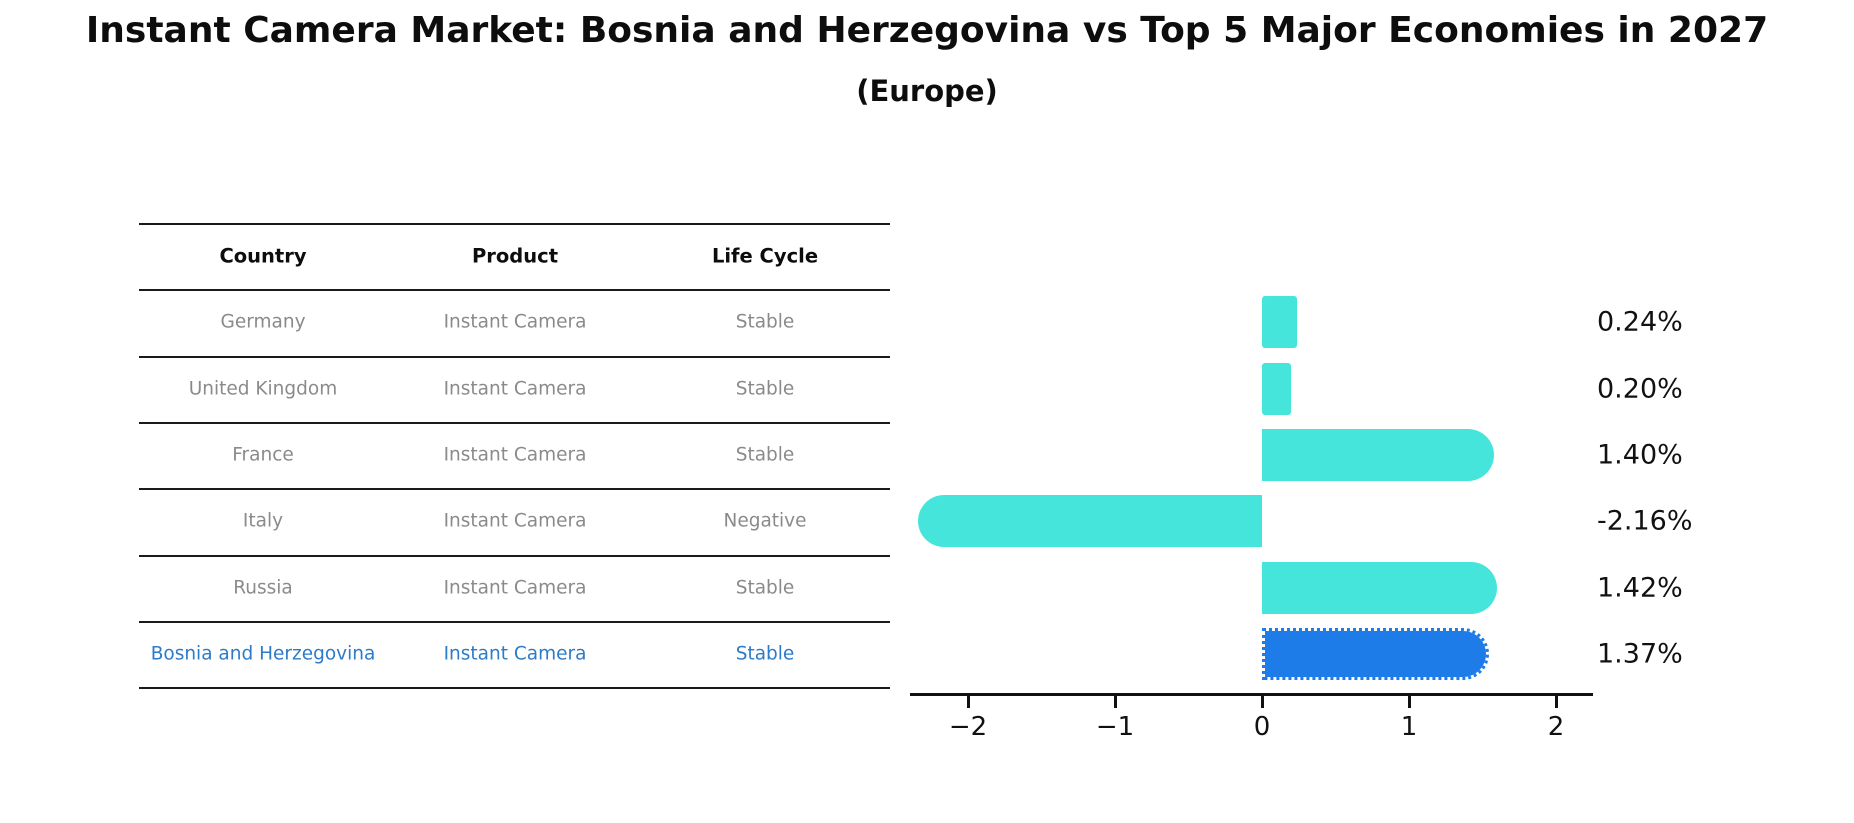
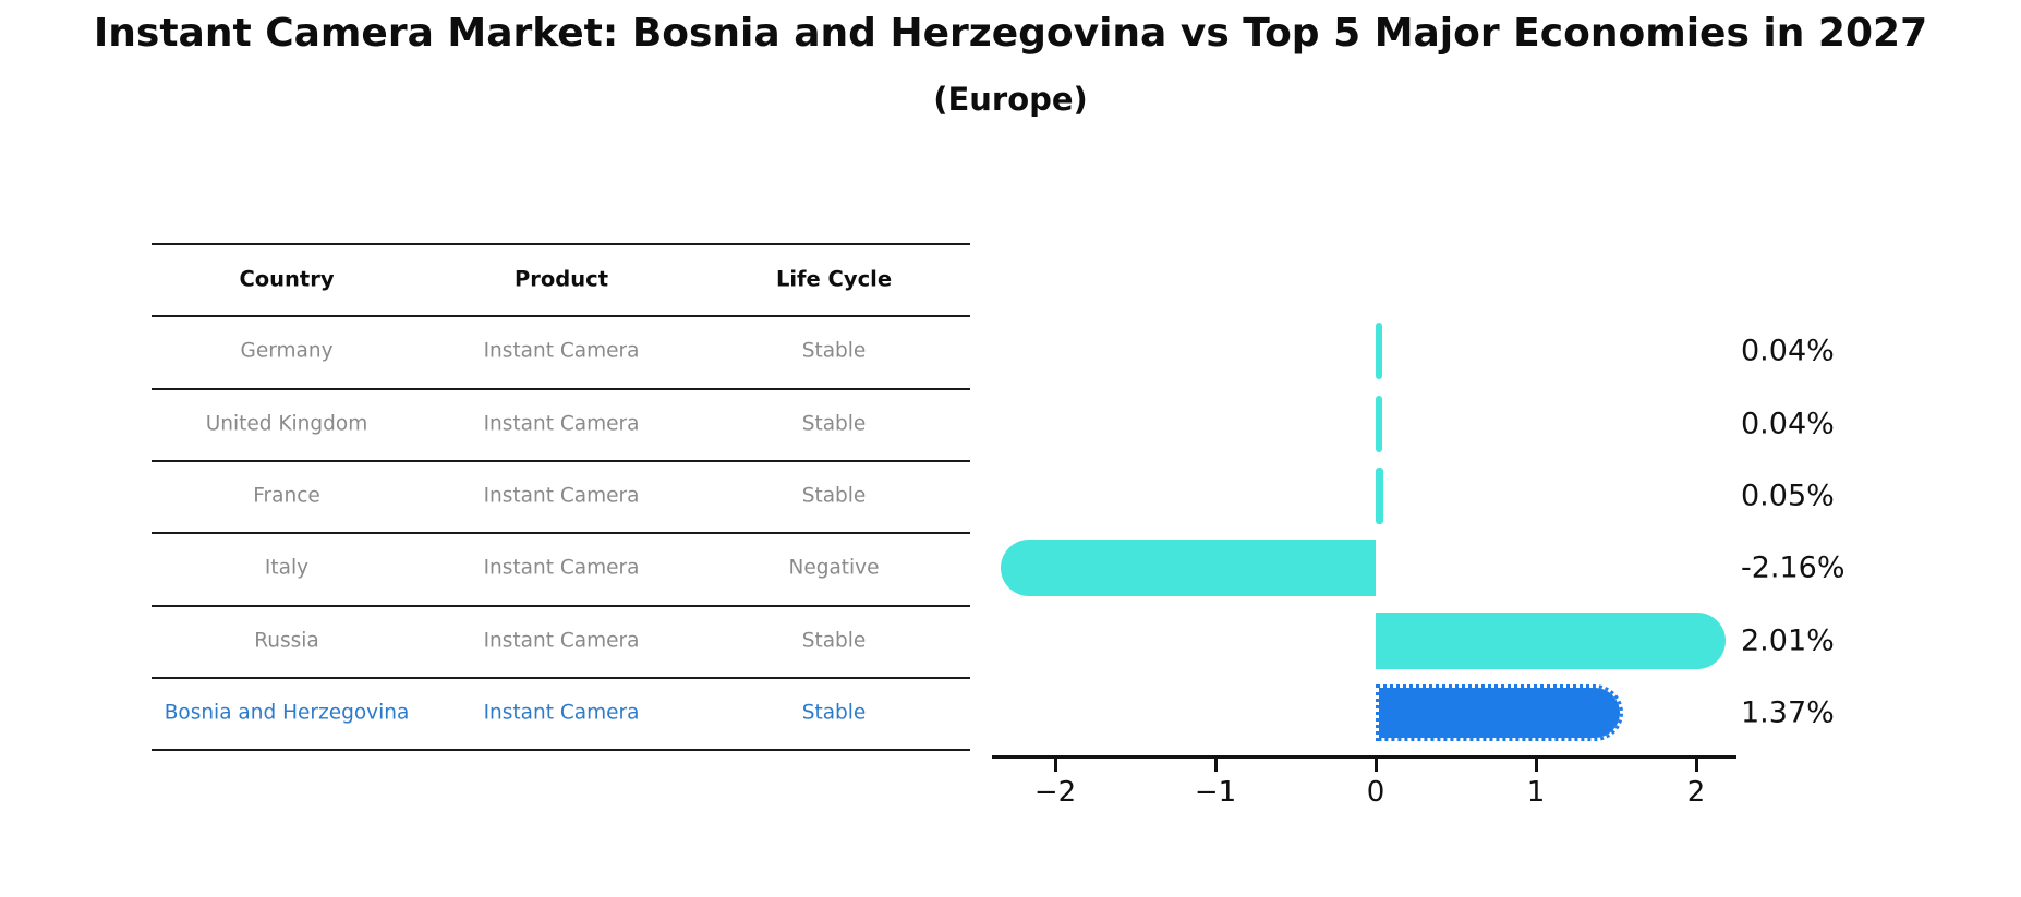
Germany: 0.24% -> 0.04%
United Kingdom: 0.20% -> 0.04%
France: 1.40% -> 0.05%
Russia: 1.42% -> 2.01%
